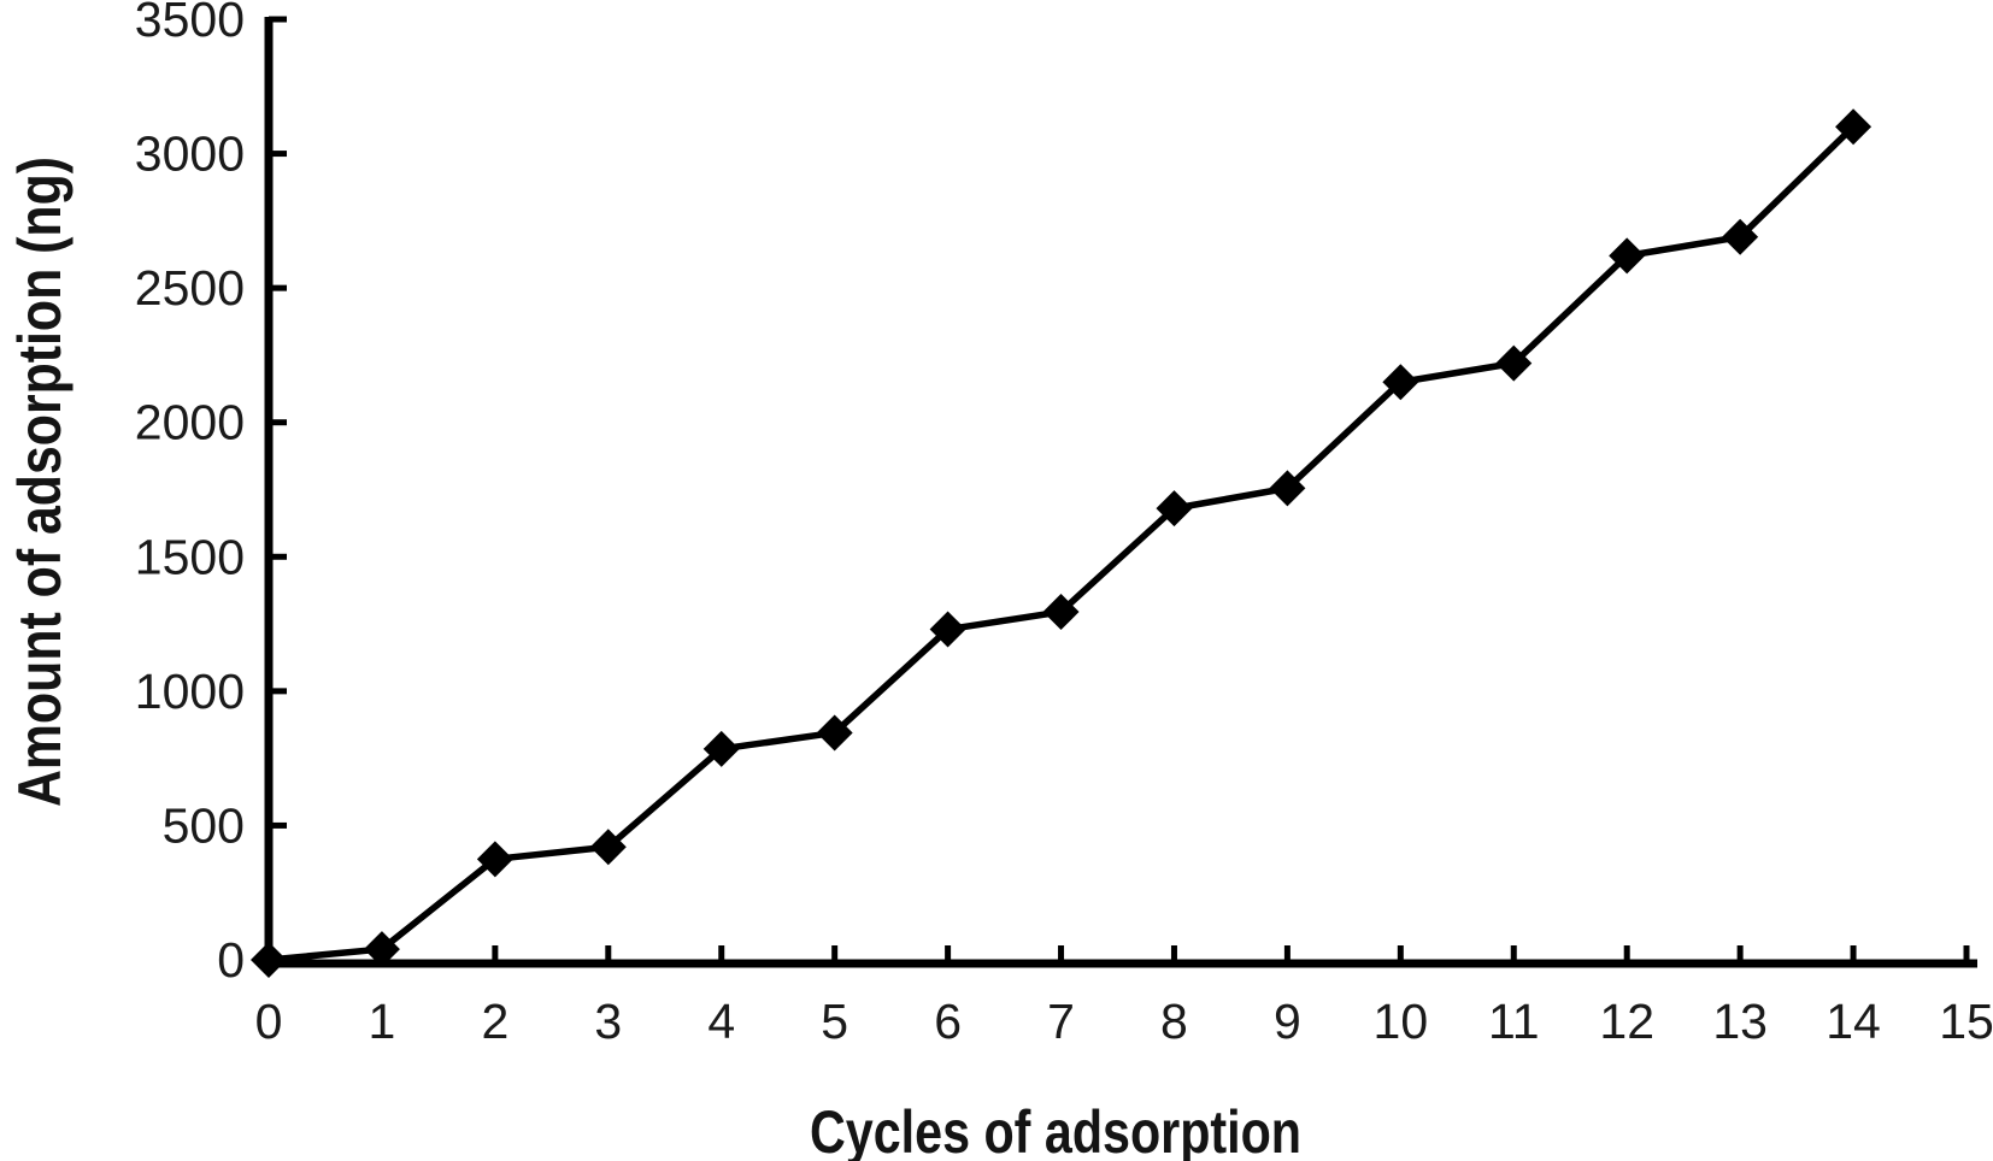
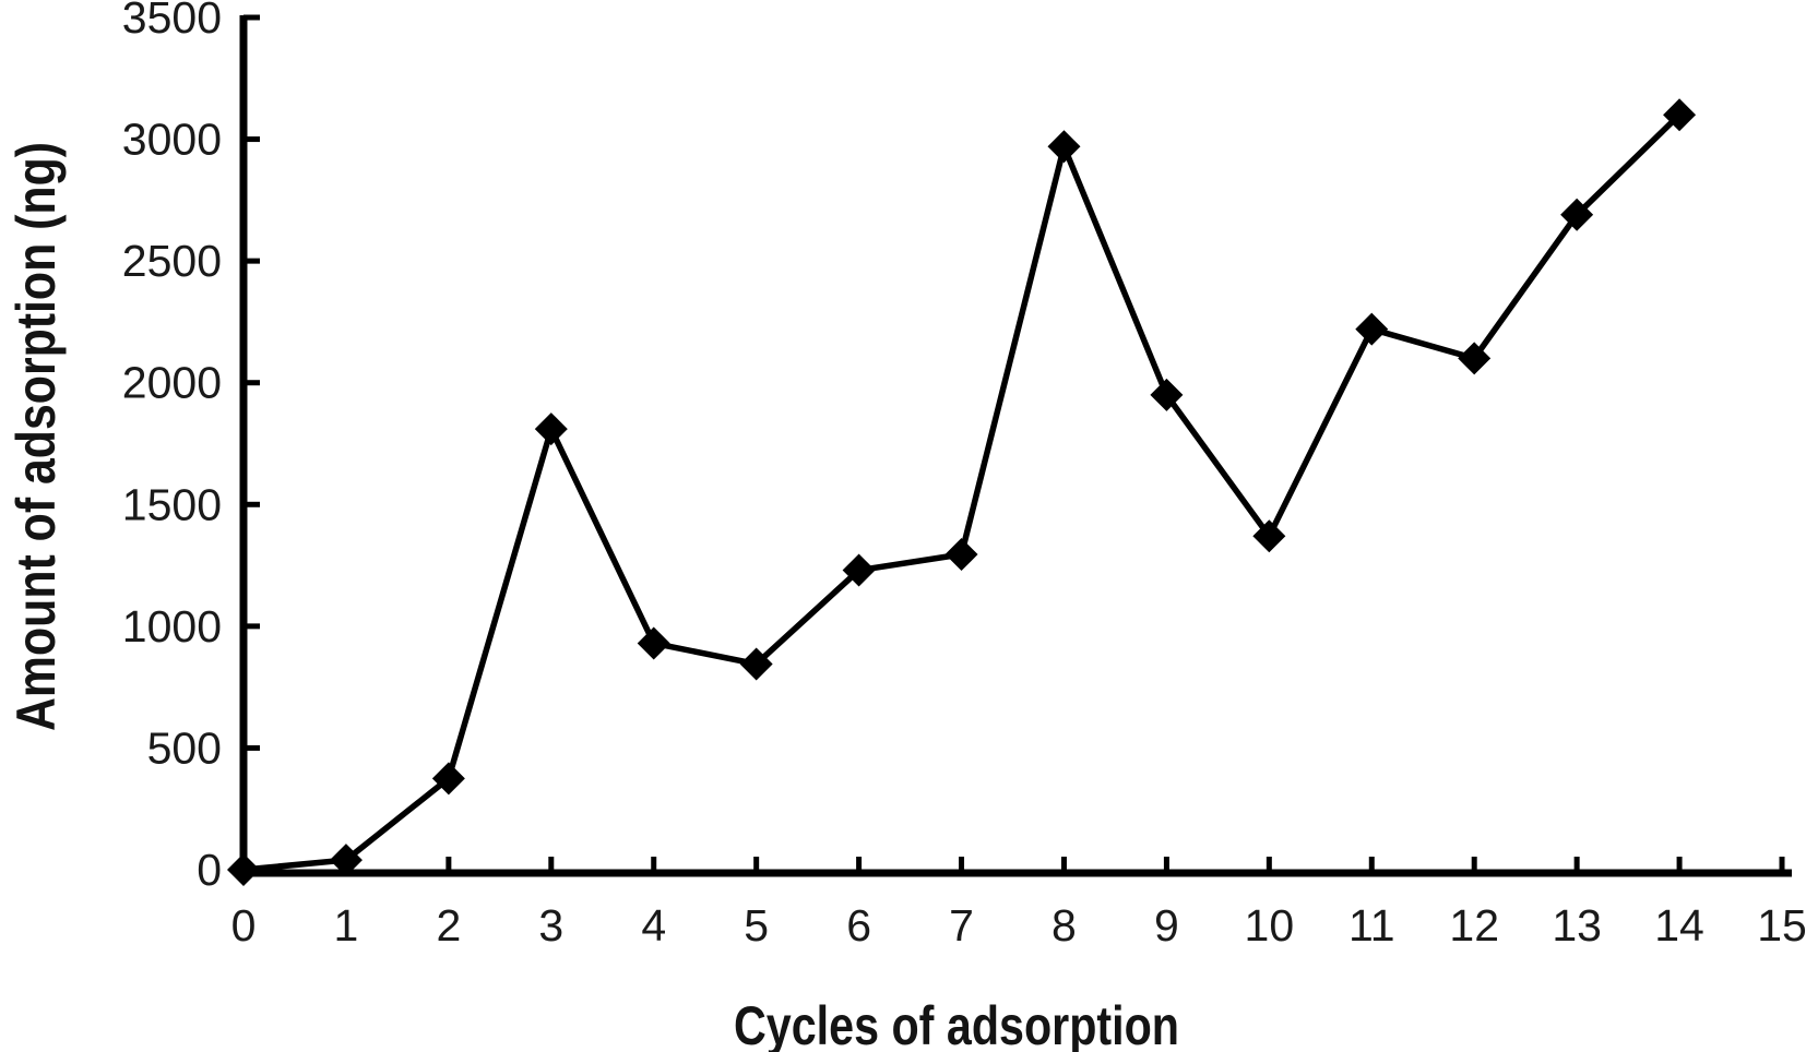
3: 420 -> 1810
4: 780 -> 930
8: 1680 -> 2970
9: 1760 -> 1950
10: 2150 -> 1370
12: 2620 -> 2100
